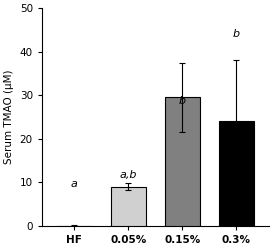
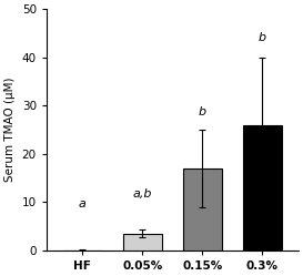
0.05%: 9.0 -> 3.5
0.15%: 29.5 -> 17.0
0.3%: 24.0 -> 26.0
